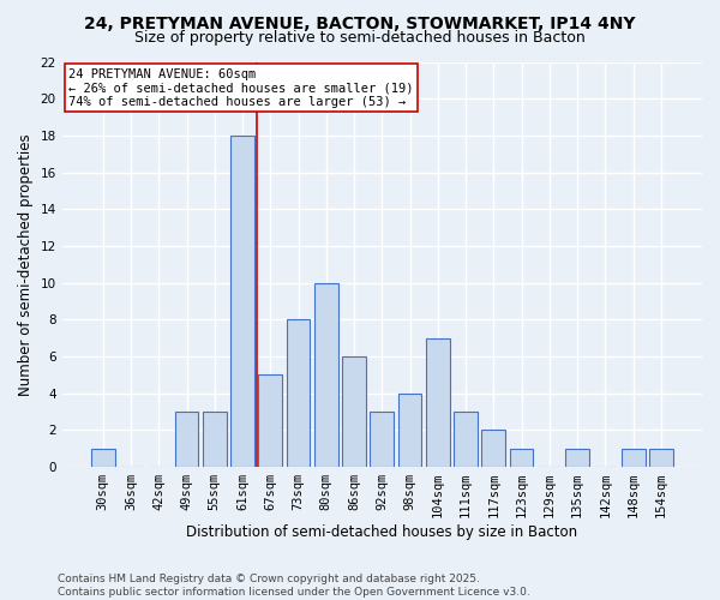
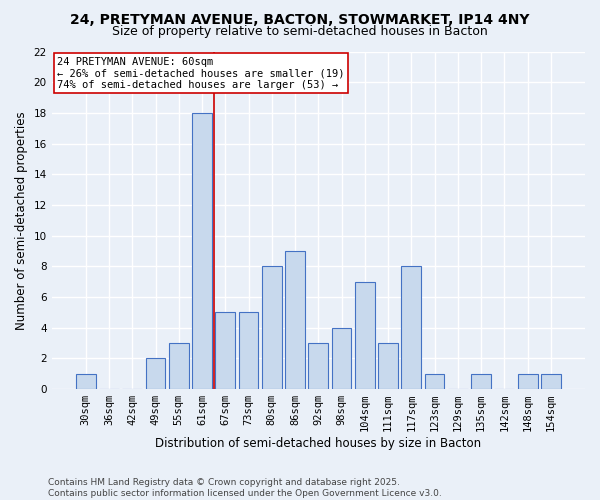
49sqm: 3 -> 2
73sqm: 8 -> 5
80sqm: 10 -> 8
86sqm: 6 -> 9
117sqm: 2 -> 8
